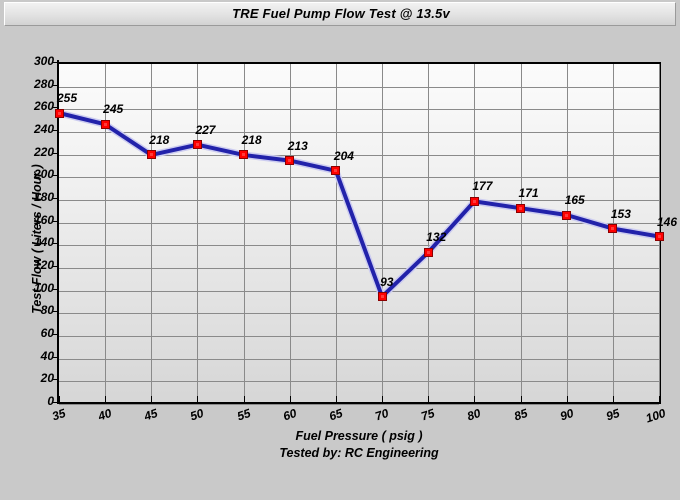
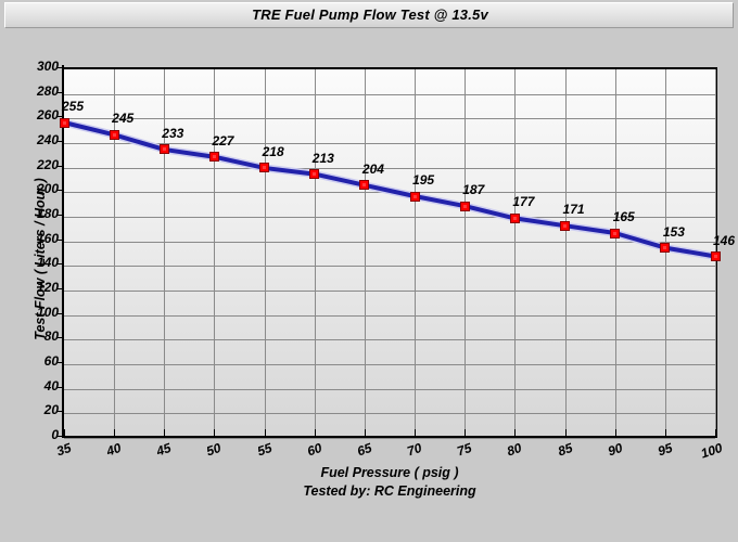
45: 218 -> 233
70: 93 -> 195
75: 132 -> 187
